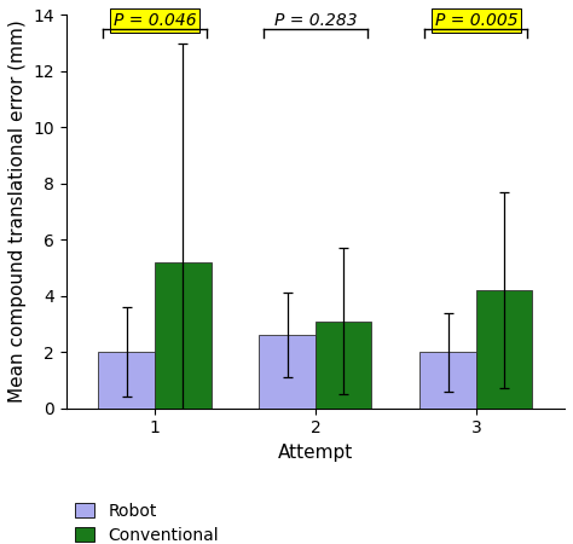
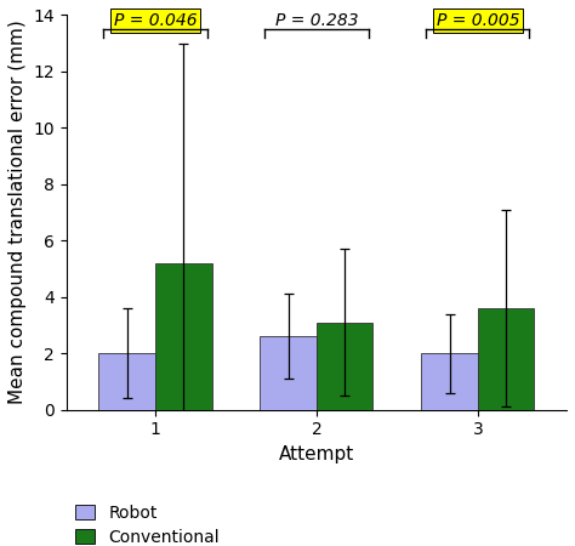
Conventional/3: 4.2 -> 3.6
